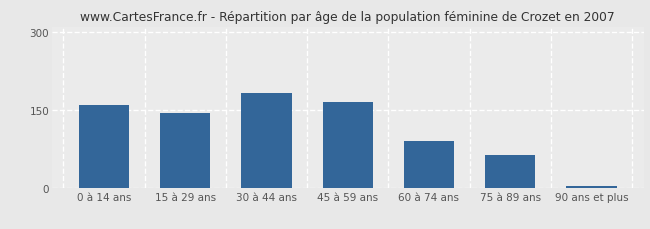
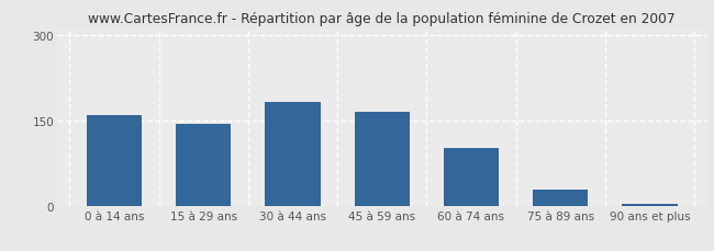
60 à 74 ans: 90 -> 102
75 à 89 ans: 62 -> 28
